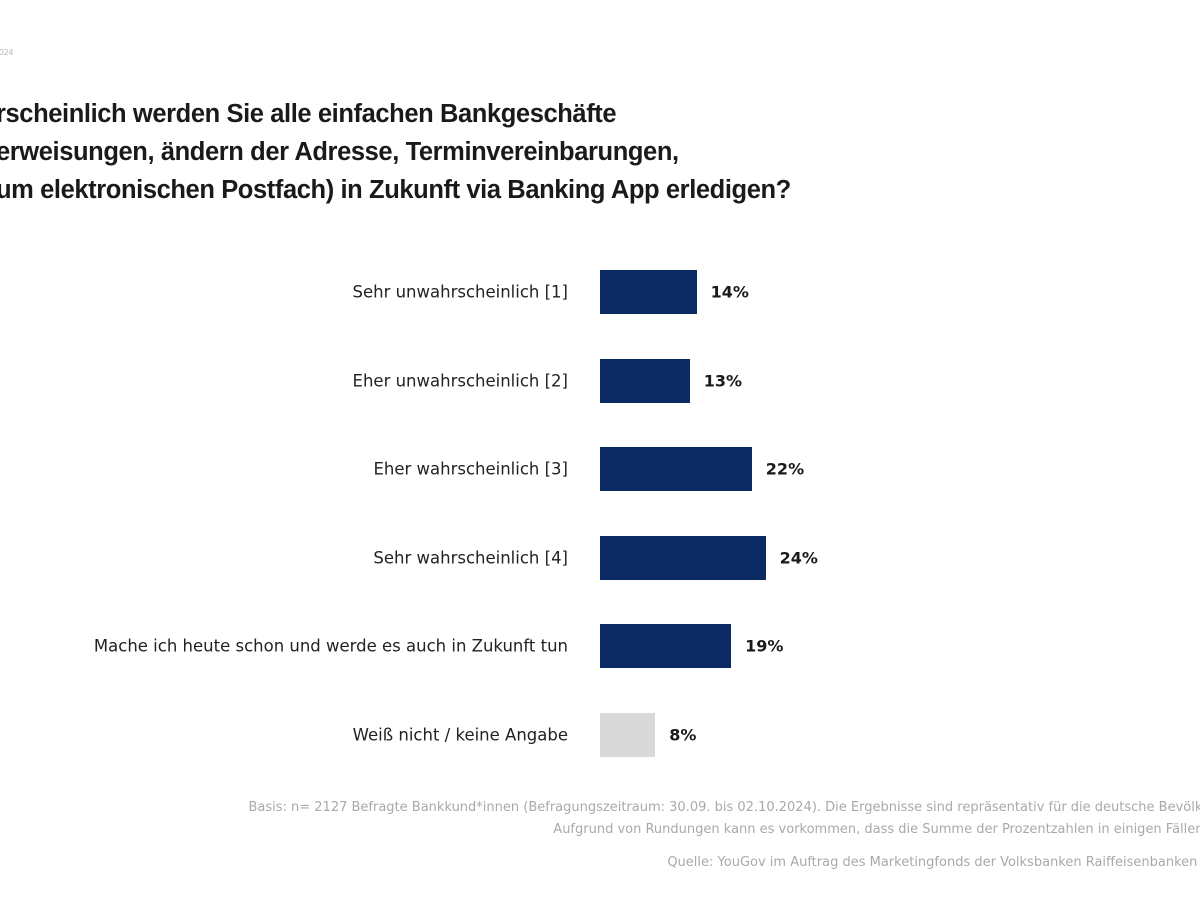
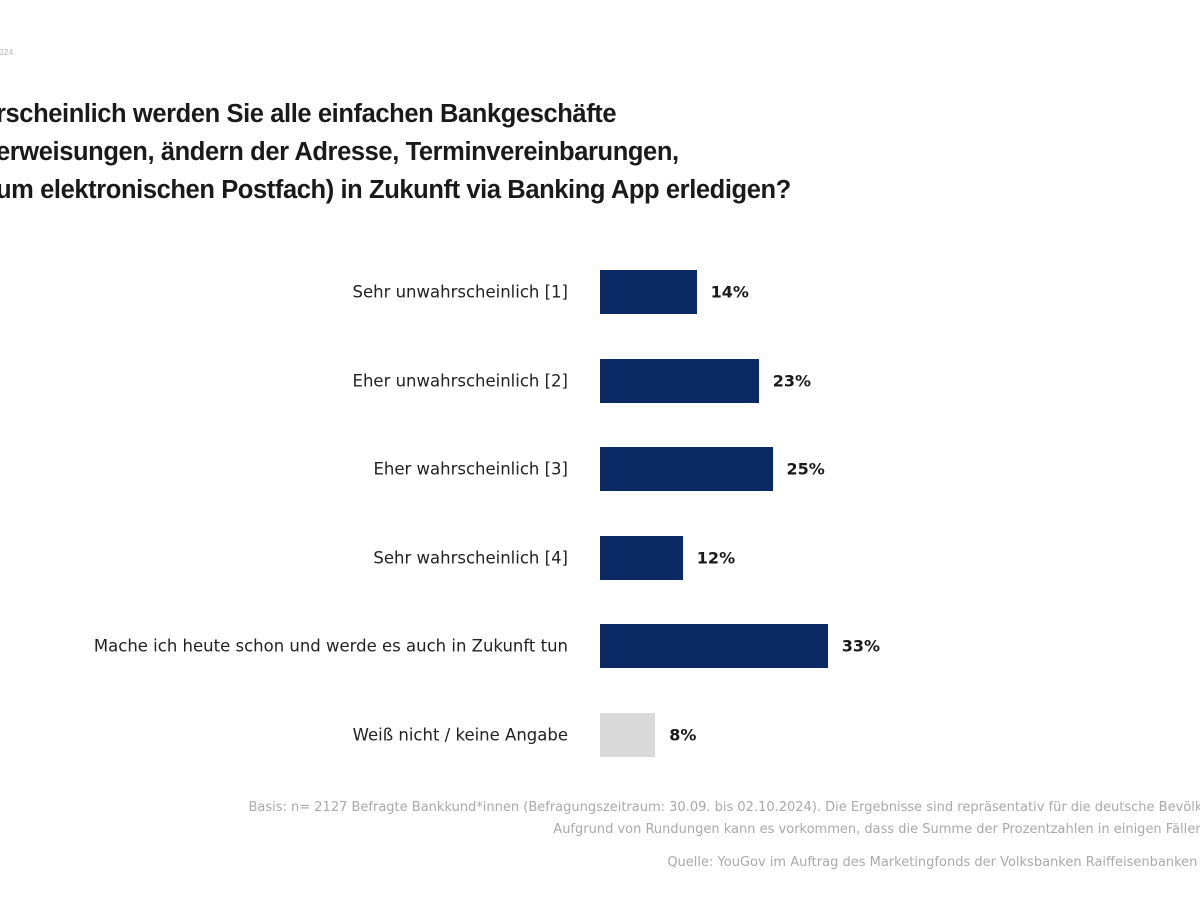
Eher unwahrscheinlich [2]: 13% -> 23%
Eher wahrscheinlich [3]: 22% -> 25%
Sehr wahrscheinlich [4]: 24% -> 12%
Mache ich heute schon und werde es auch in Zukunft tun: 19% -> 33%
